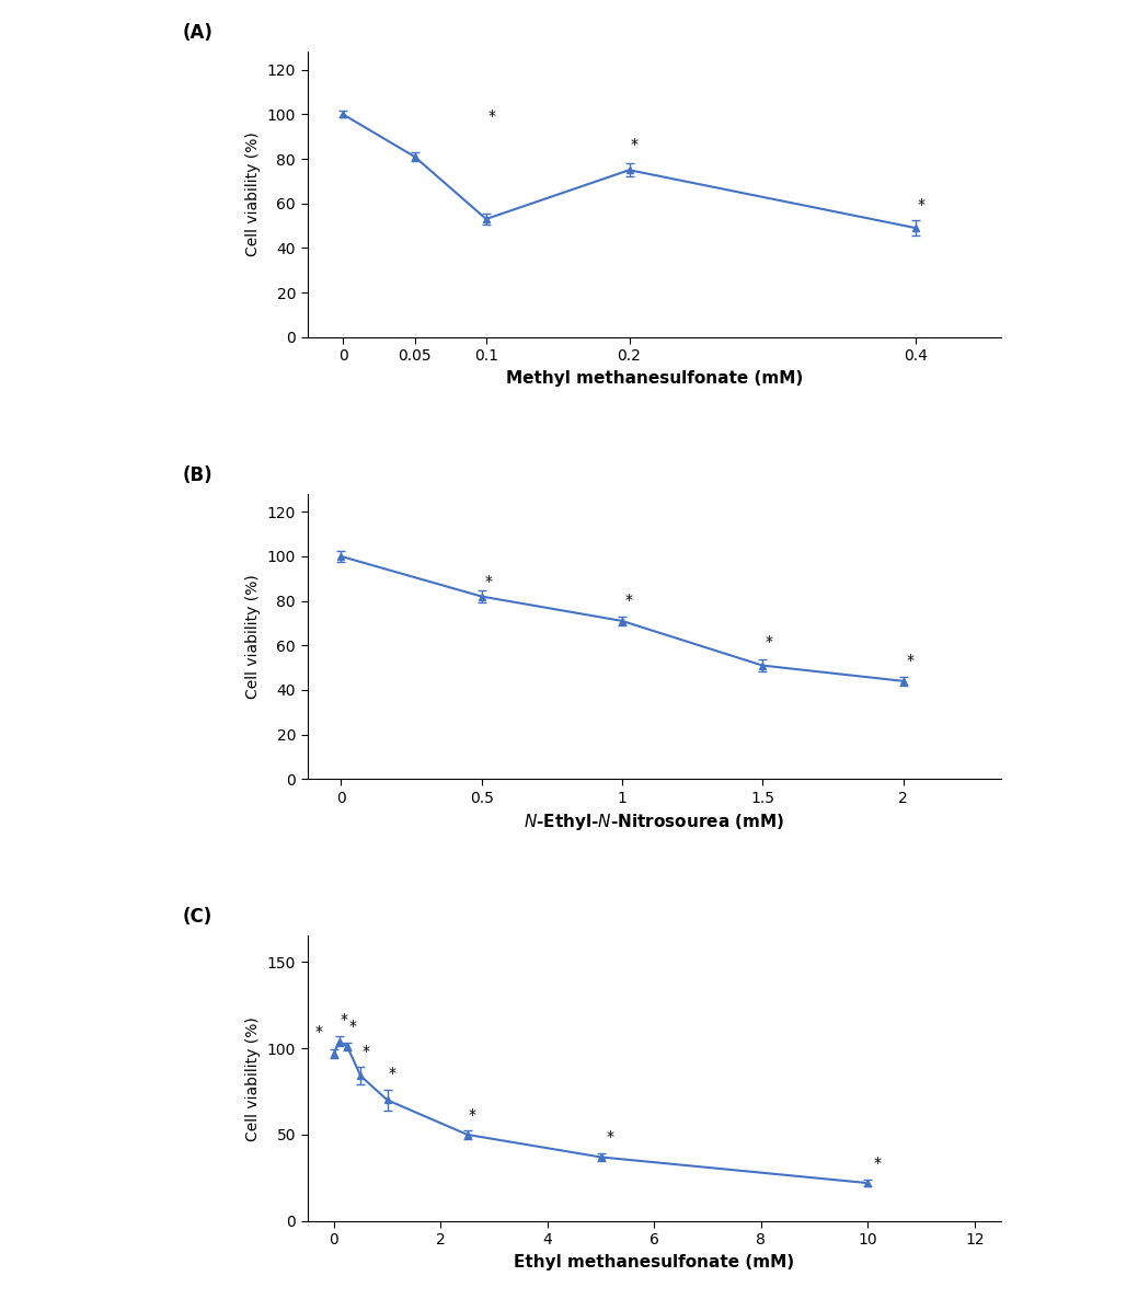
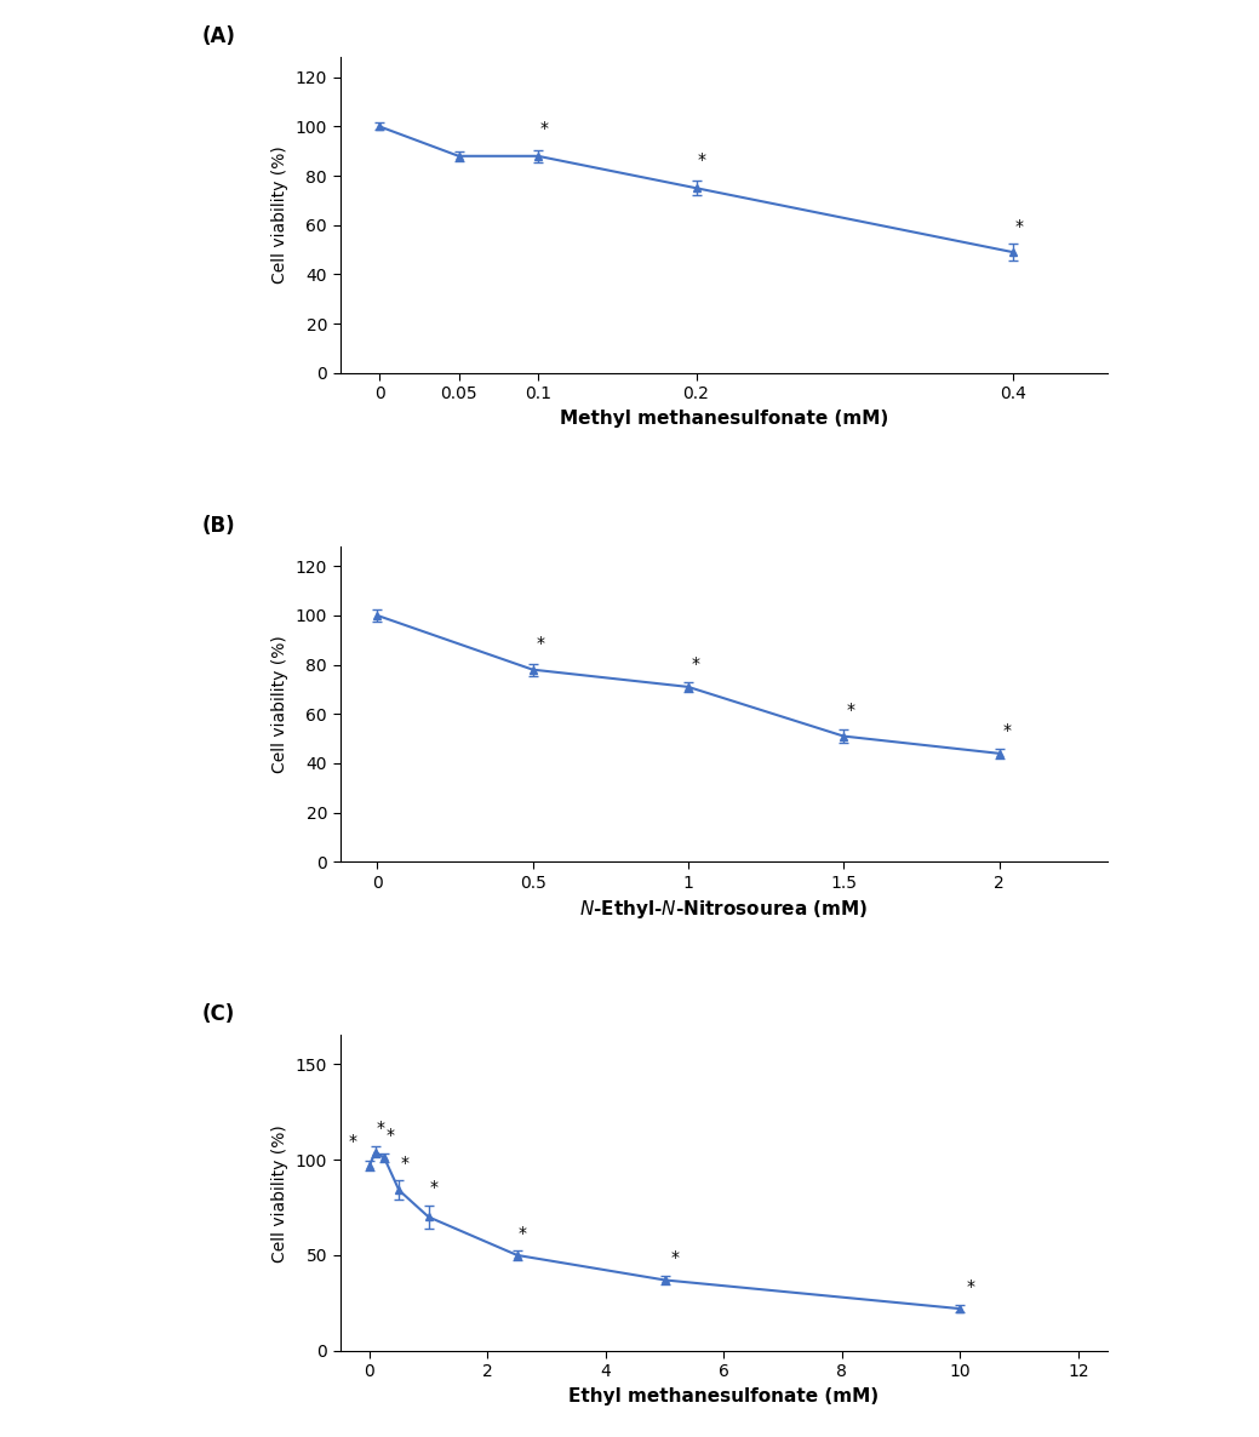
0.05: 81 -> 88
0.1: 53 -> 88
0.5: 82 -> 78
